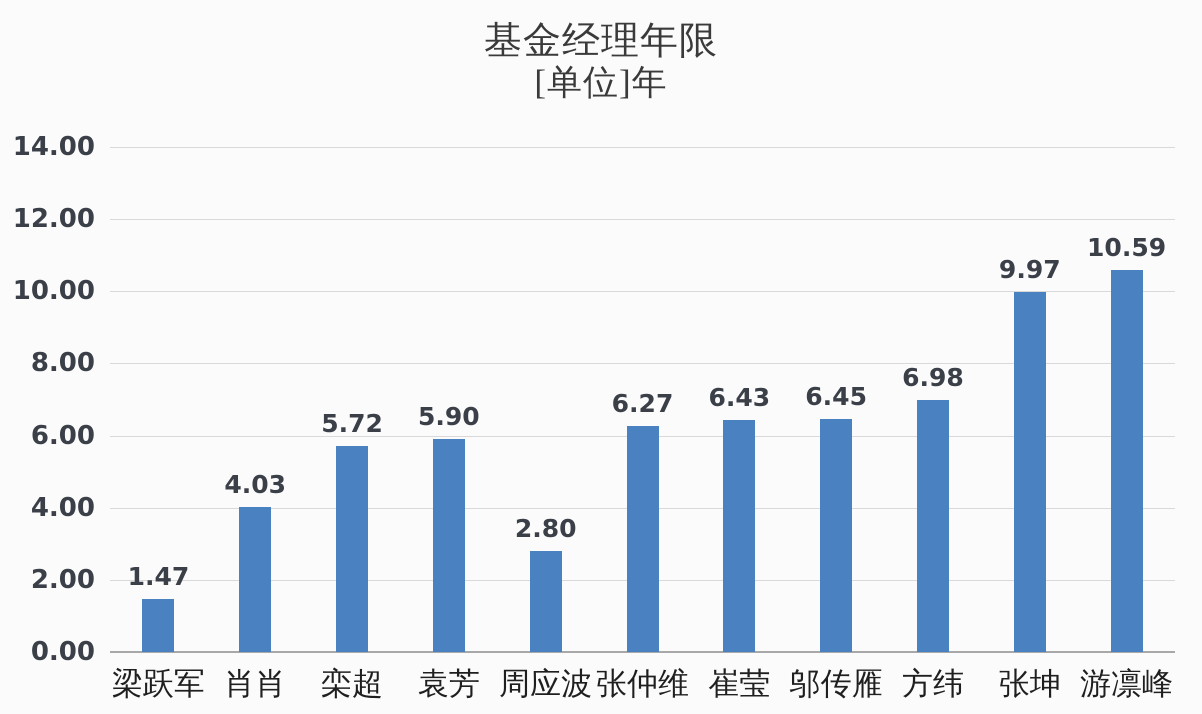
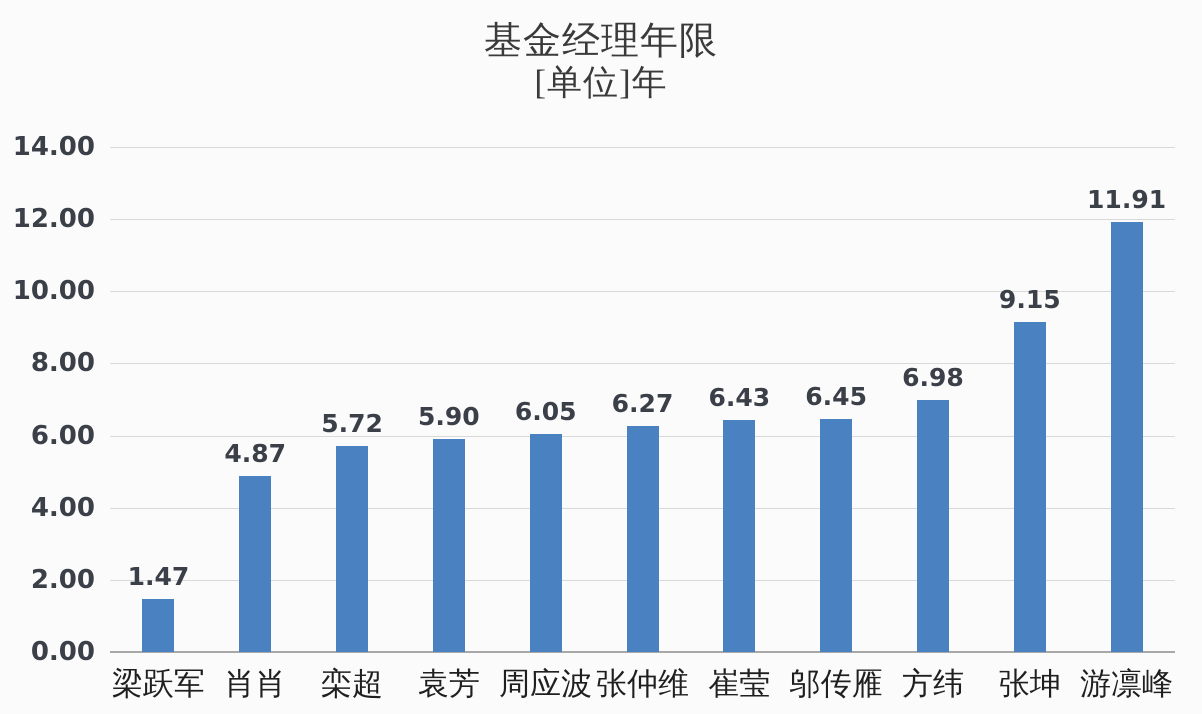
肖肖: 4.03 -> 4.87
周应波: 2.80 -> 6.05
张坤: 9.97 -> 9.15
游凛峰: 10.59 -> 11.91
